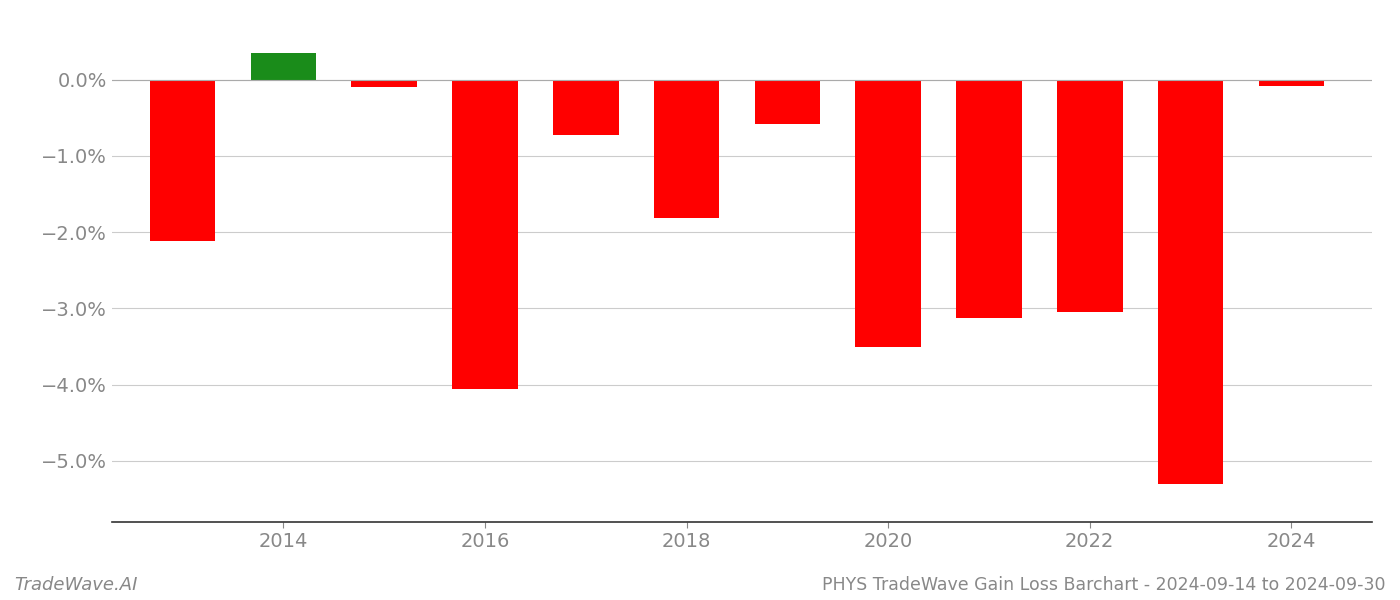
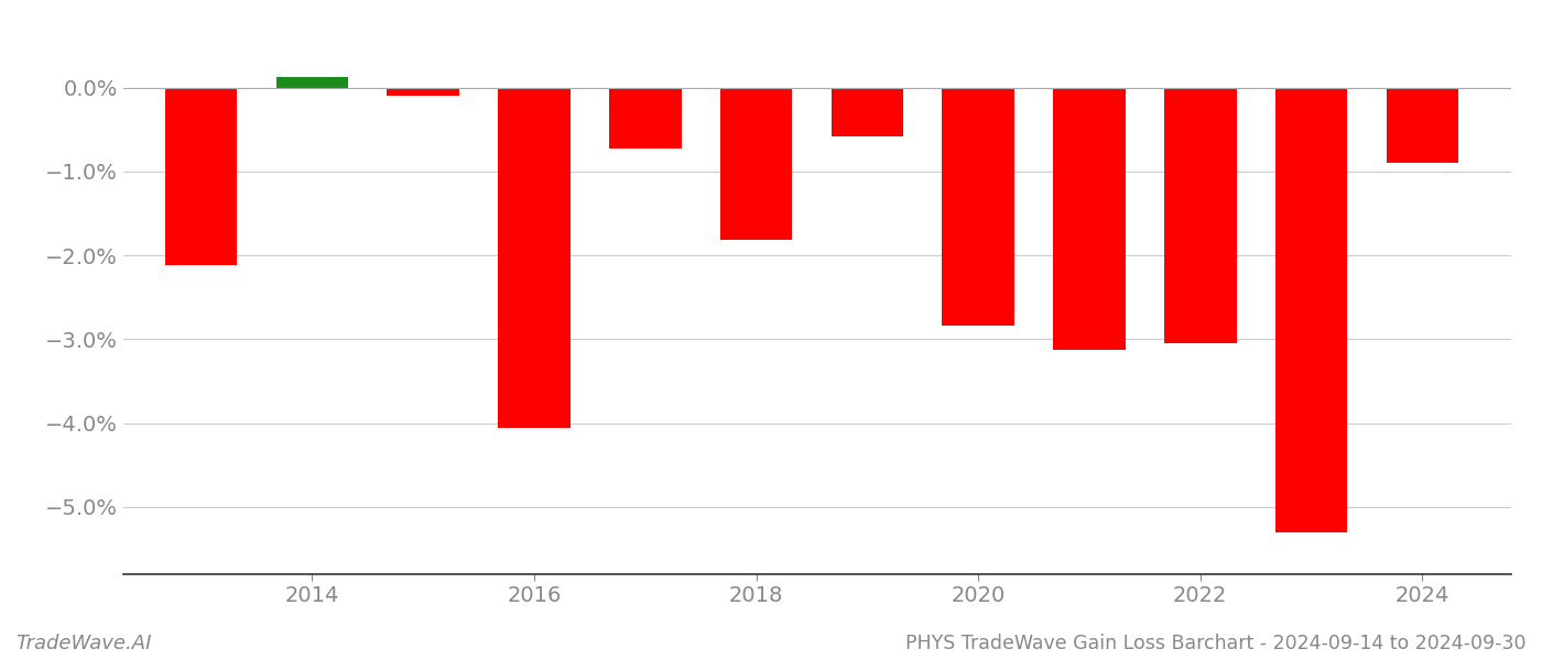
2014: 0.35% -> 0.12%
2020: -3.50% -> -2.84%
2024: -0.08% -> -0.90%
